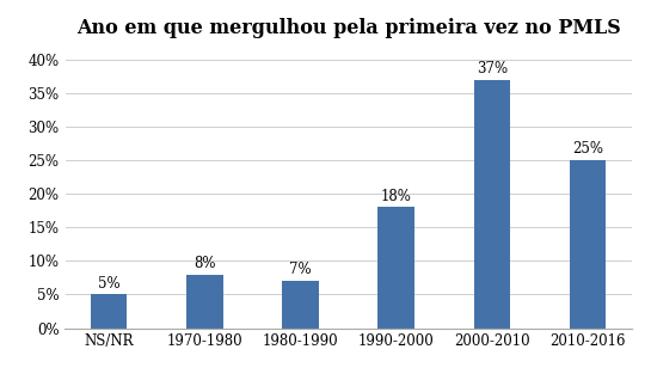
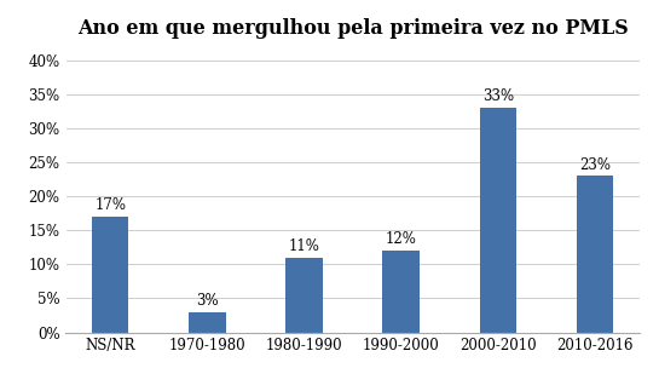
NS/NR: 5% -> 17%
1970-1980: 8% -> 3%
1980-1990: 7% -> 11%
1990-2000: 18% -> 12%
2000-2010: 37% -> 33%
2010-2016: 25% -> 23%
